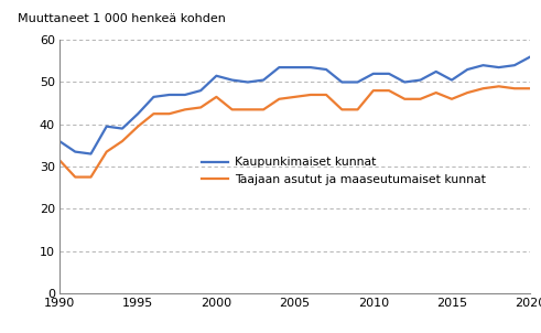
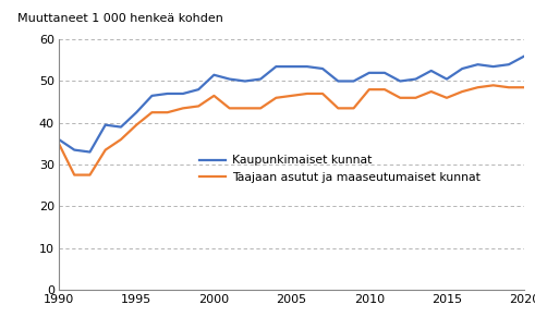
Taajaan asutut ja maaseutumaiset kunnat/1990: 31.5 -> 35.0
